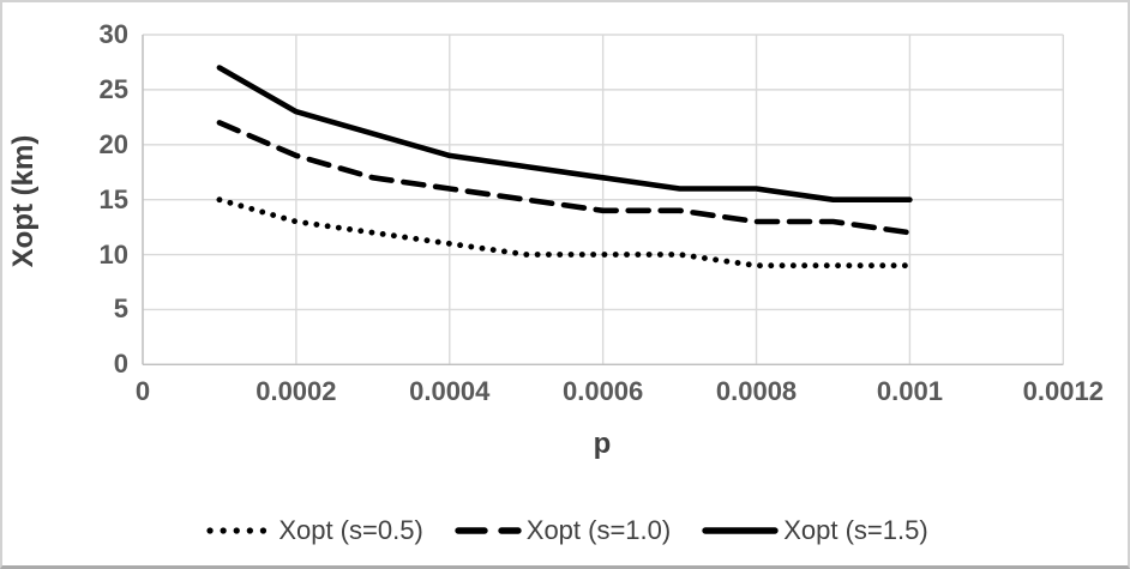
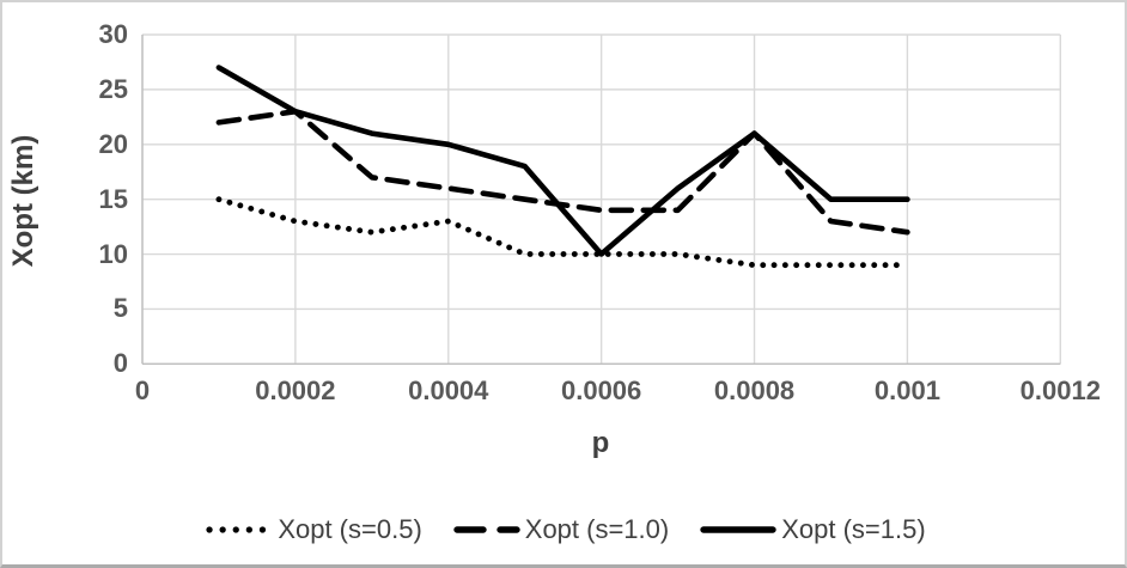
Xopt (s=1.0)/0.0002: 19 -> 23
Xopt (s=0.5)/0.0004: 11 -> 13
Xopt (s=1.5)/0.0004: 19 -> 20
Xopt (s=1.5)/0.0006: 17 -> 10
Xopt (s=1.0)/0.0008: 13 -> 21
Xopt (s=1.5)/0.0008: 16 -> 21
